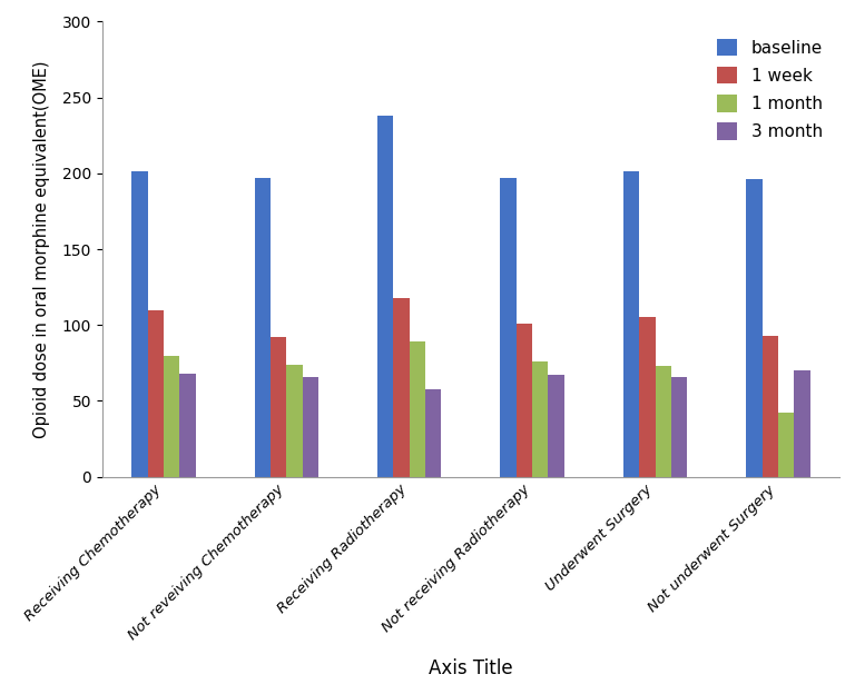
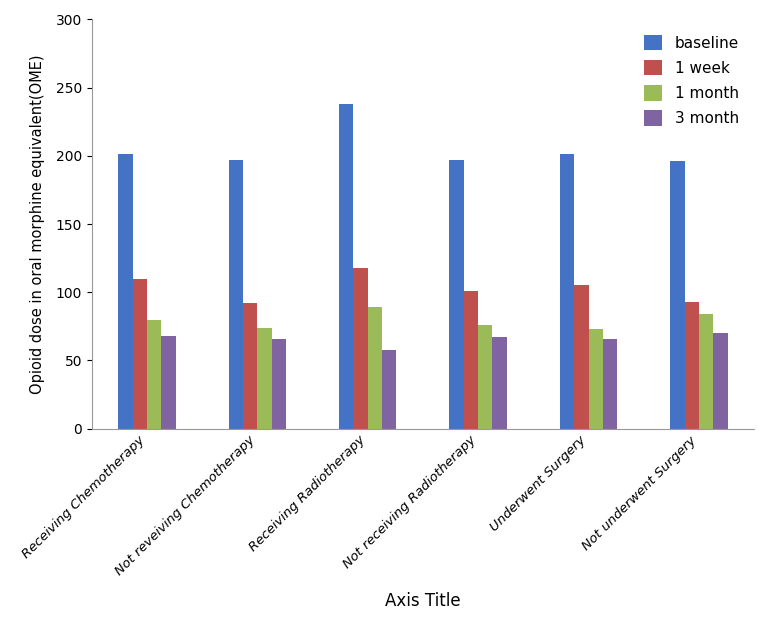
1 month/Not underwent Surgery: 42 -> 84
